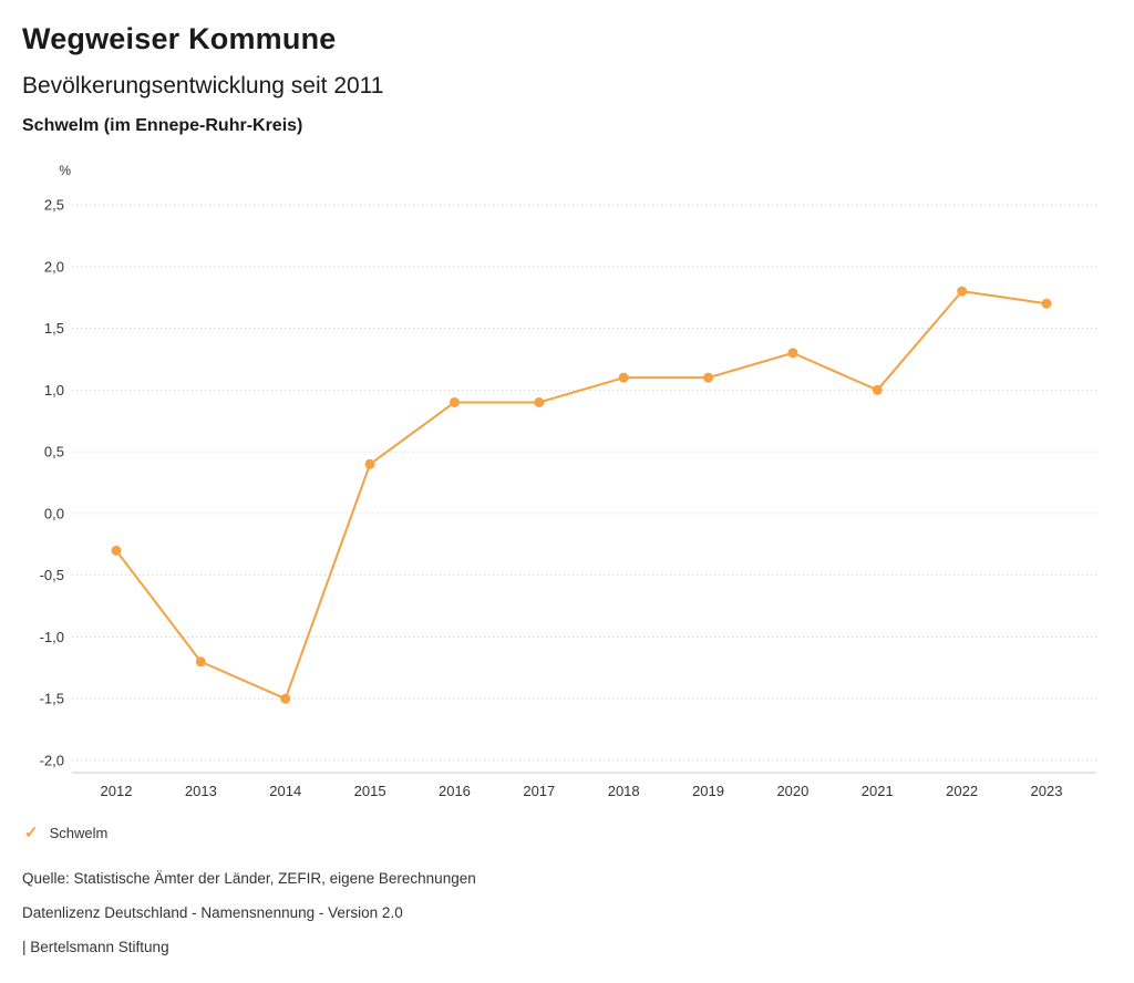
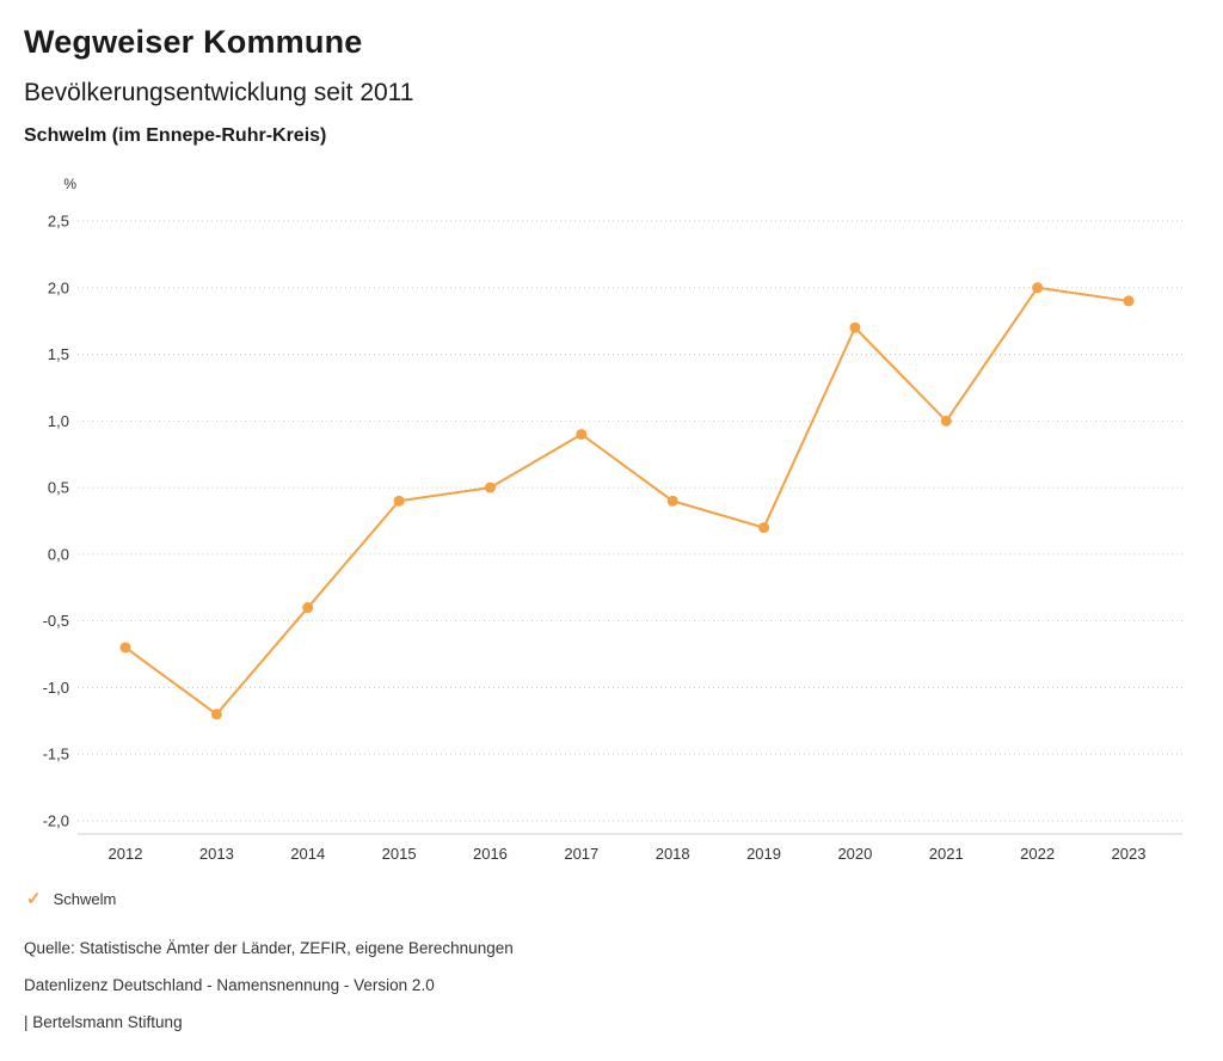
2012: -0,3 -> -0,7
2014: -1,5 -> -0,4
2016: 0,9 -> 0,5
2018: 1,1 -> 0,4
2019: 1,1 -> 0,2
2020: 1,3 -> 1,7
2022: 1,8 -> 2,0
2023: 1,7 -> 1,9
